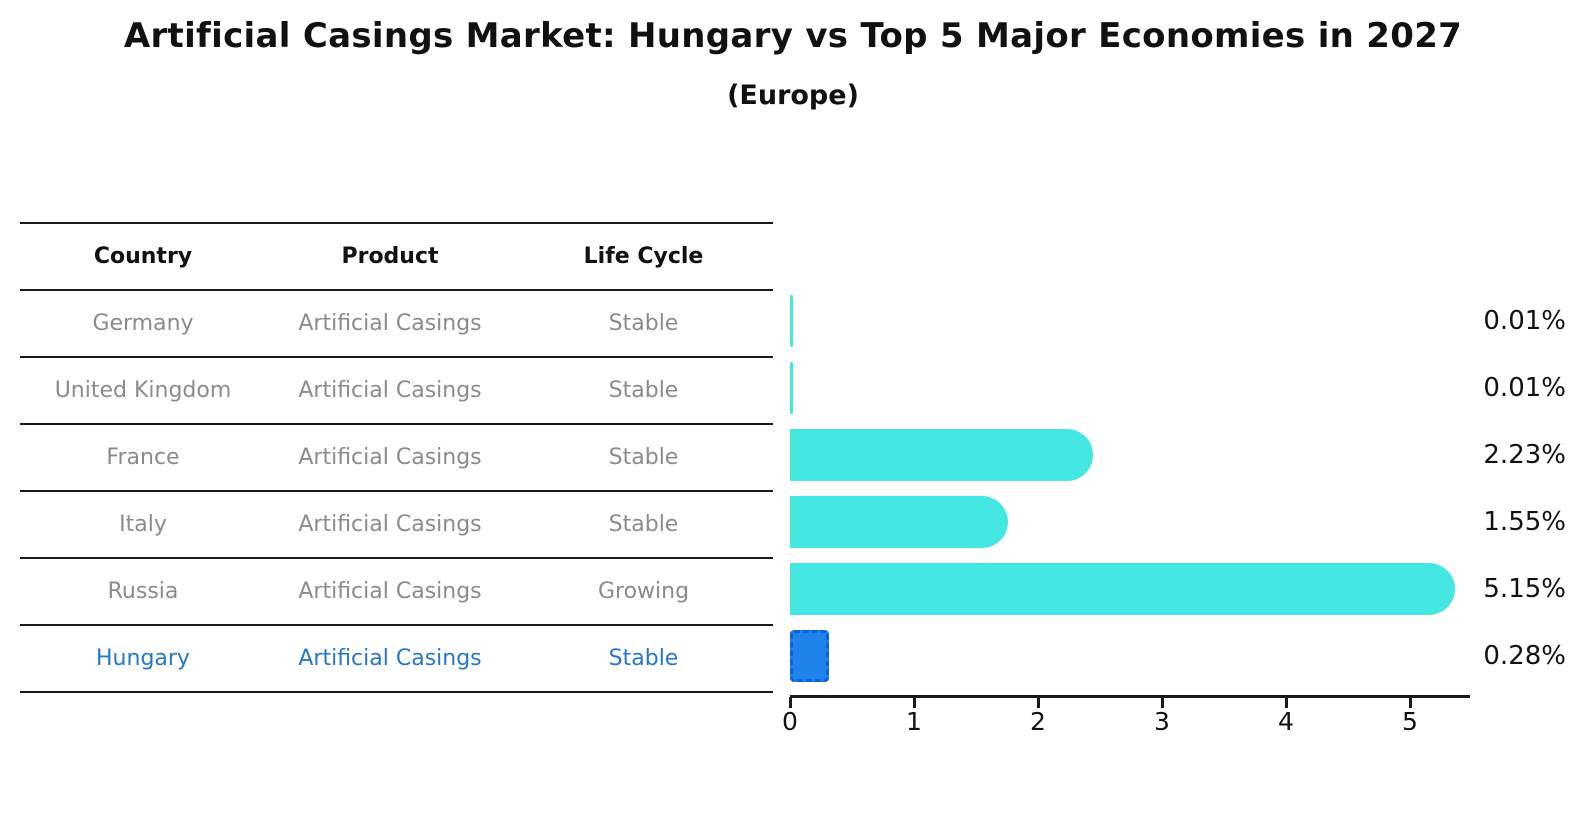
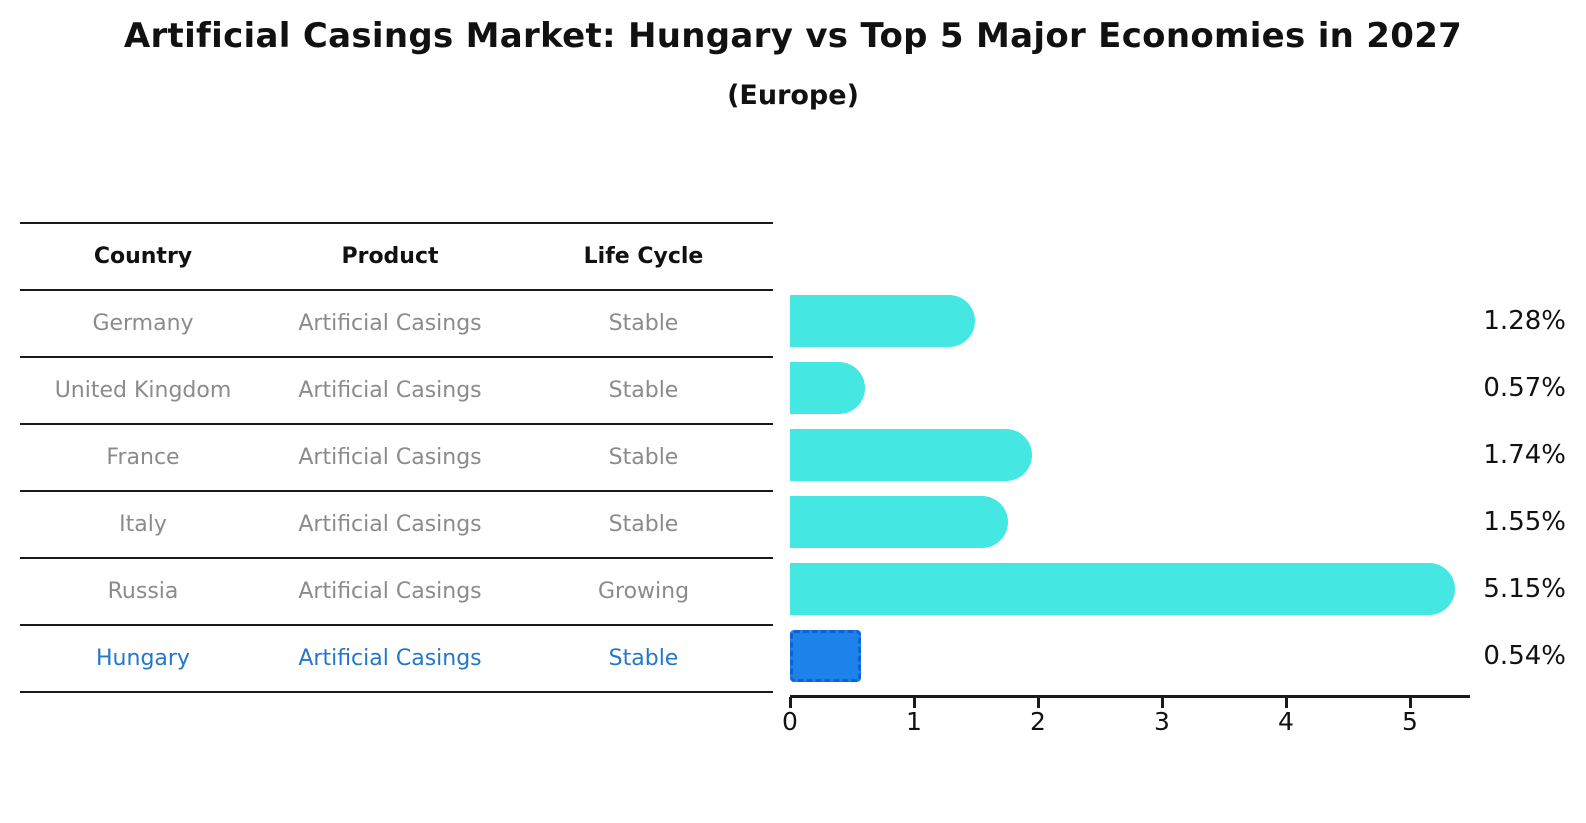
Germany: 0.01% -> 1.28%
United Kingdom: 0.01% -> 0.57%
France: 2.23% -> 1.74%
Hungary: 0.28% -> 0.54%
